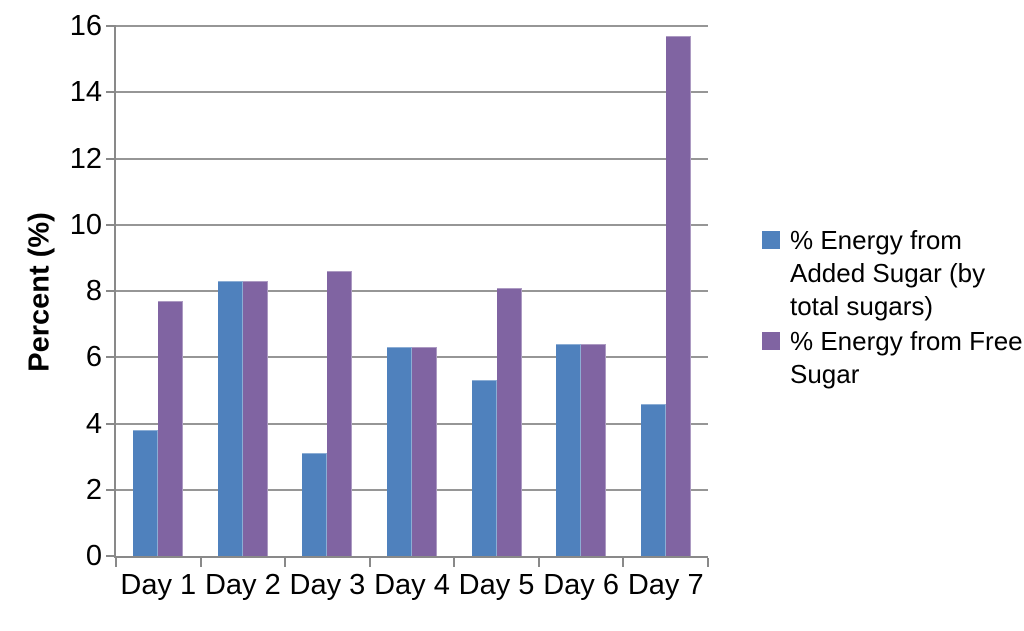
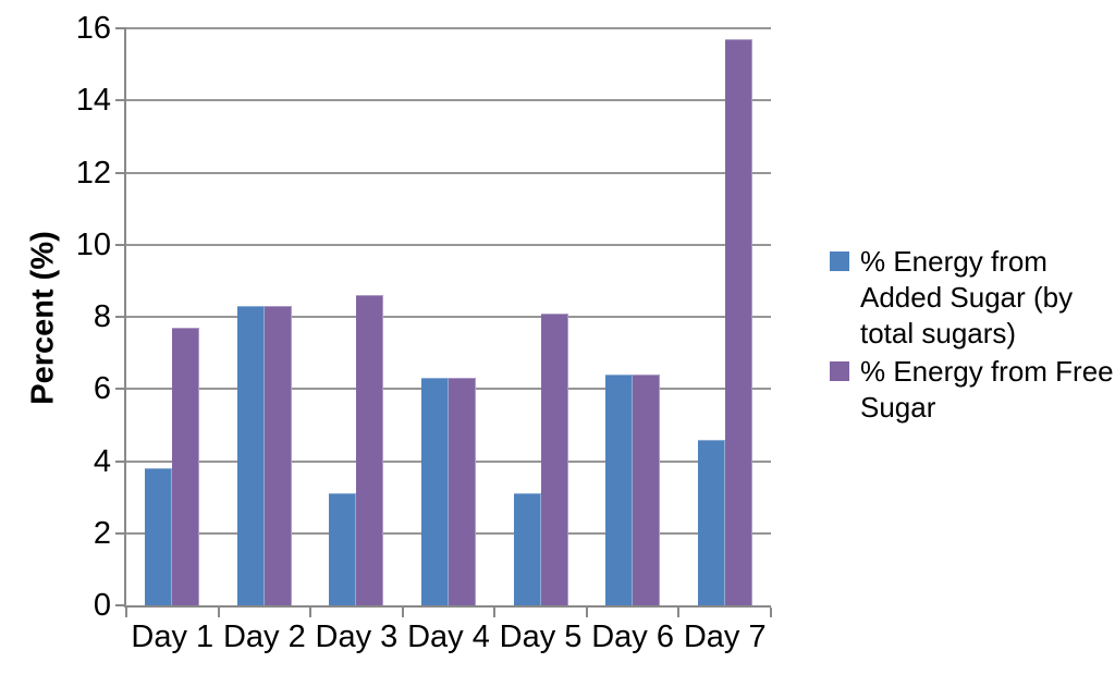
% Energy from Added Sugar (by total sugars)/Day 5: 5.3 -> 3.1
